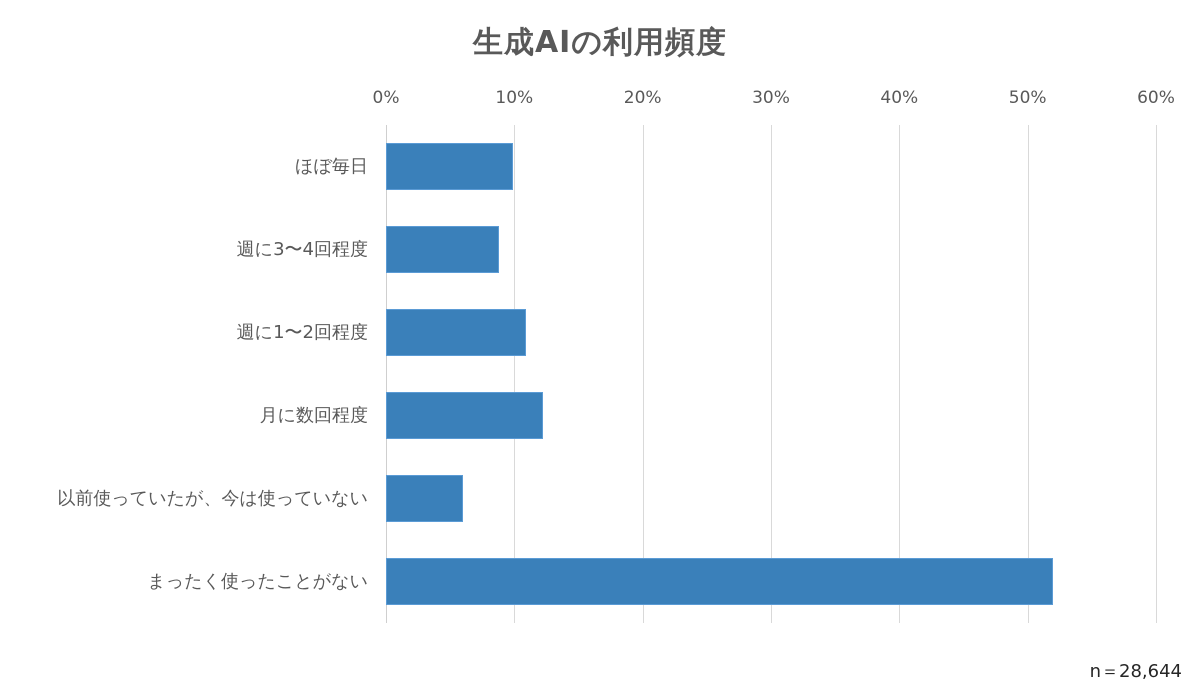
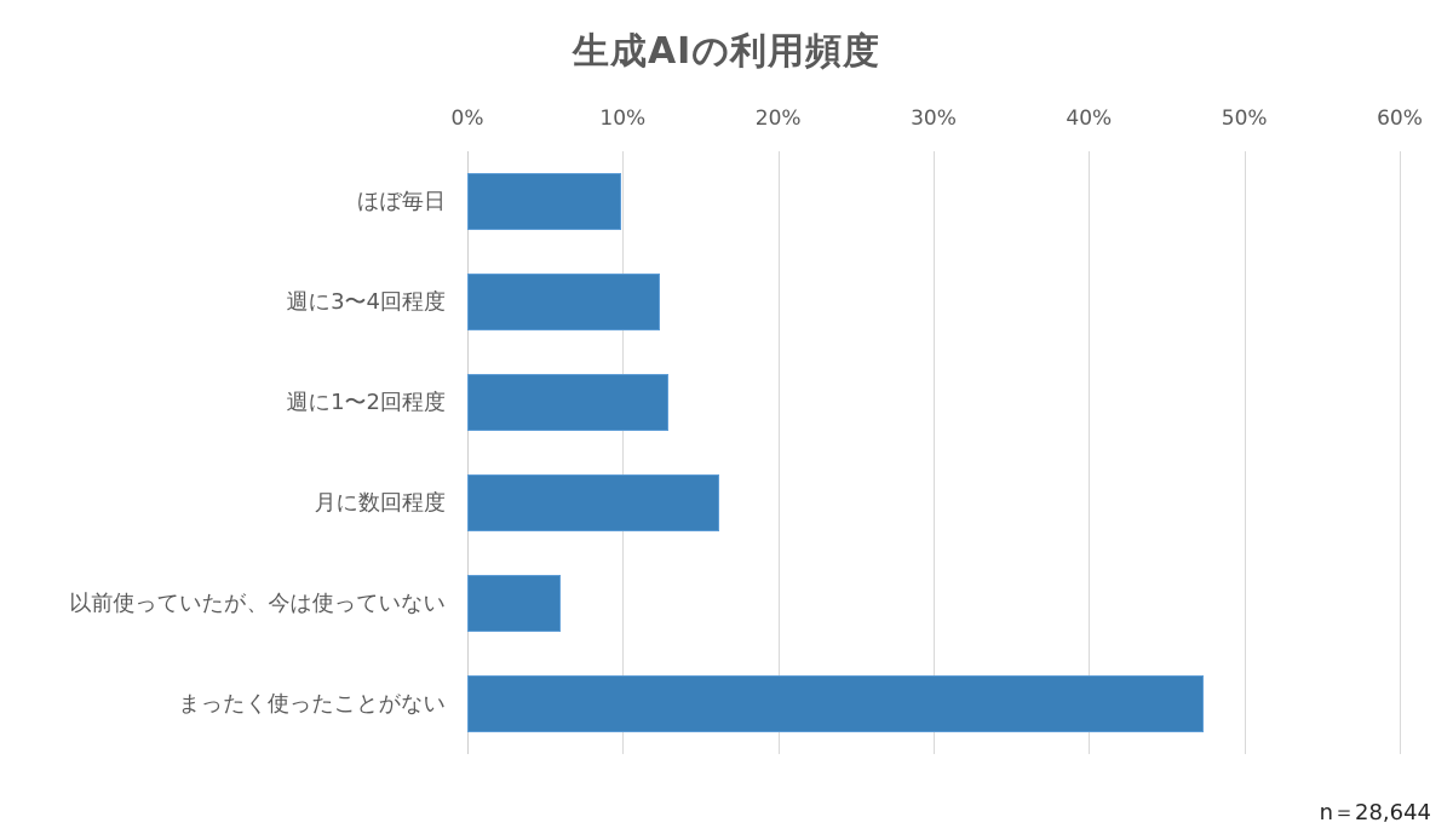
週に3〜4回程度: 8.8% -> 12.4%
週に1〜2回程度: 10.9% -> 12.9%
月に数回程度: 12.2% -> 16.2%
まったく使ったことがない: 52.0% -> 47.4%
